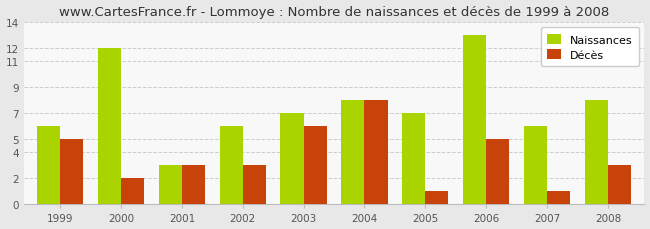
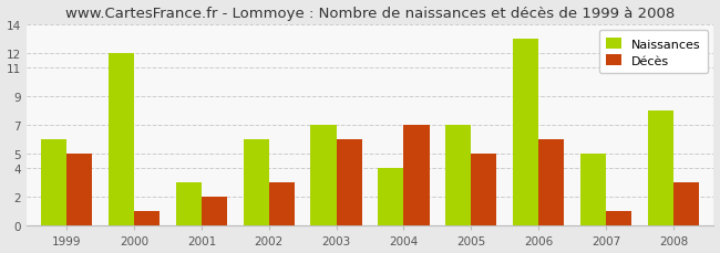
Décès/2000: 2 -> 1
Décès/2001: 3 -> 2
Naissances/2004: 8 -> 4
Décès/2004: 8 -> 7
Décès/2005: 1 -> 5
Décès/2006: 5 -> 6
Naissances/2007: 6 -> 5
